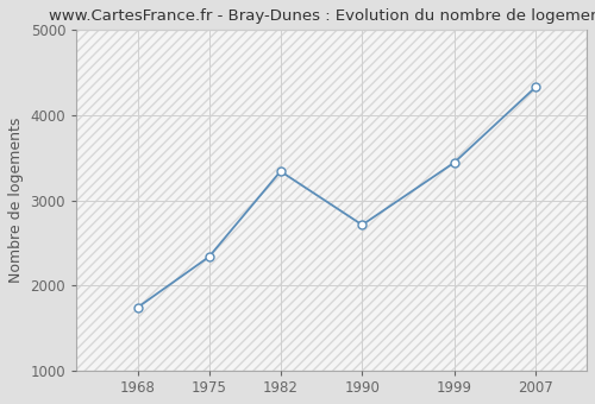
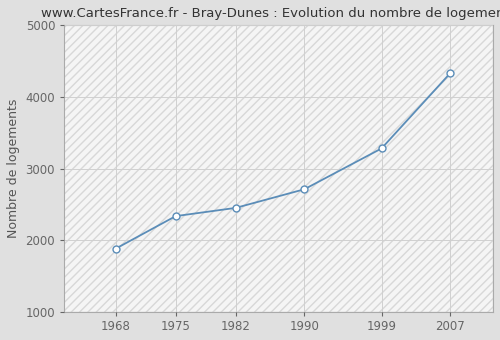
1968: 1740 -> 1880
1982: 3340 -> 2450
1999: 3440 -> 3280
